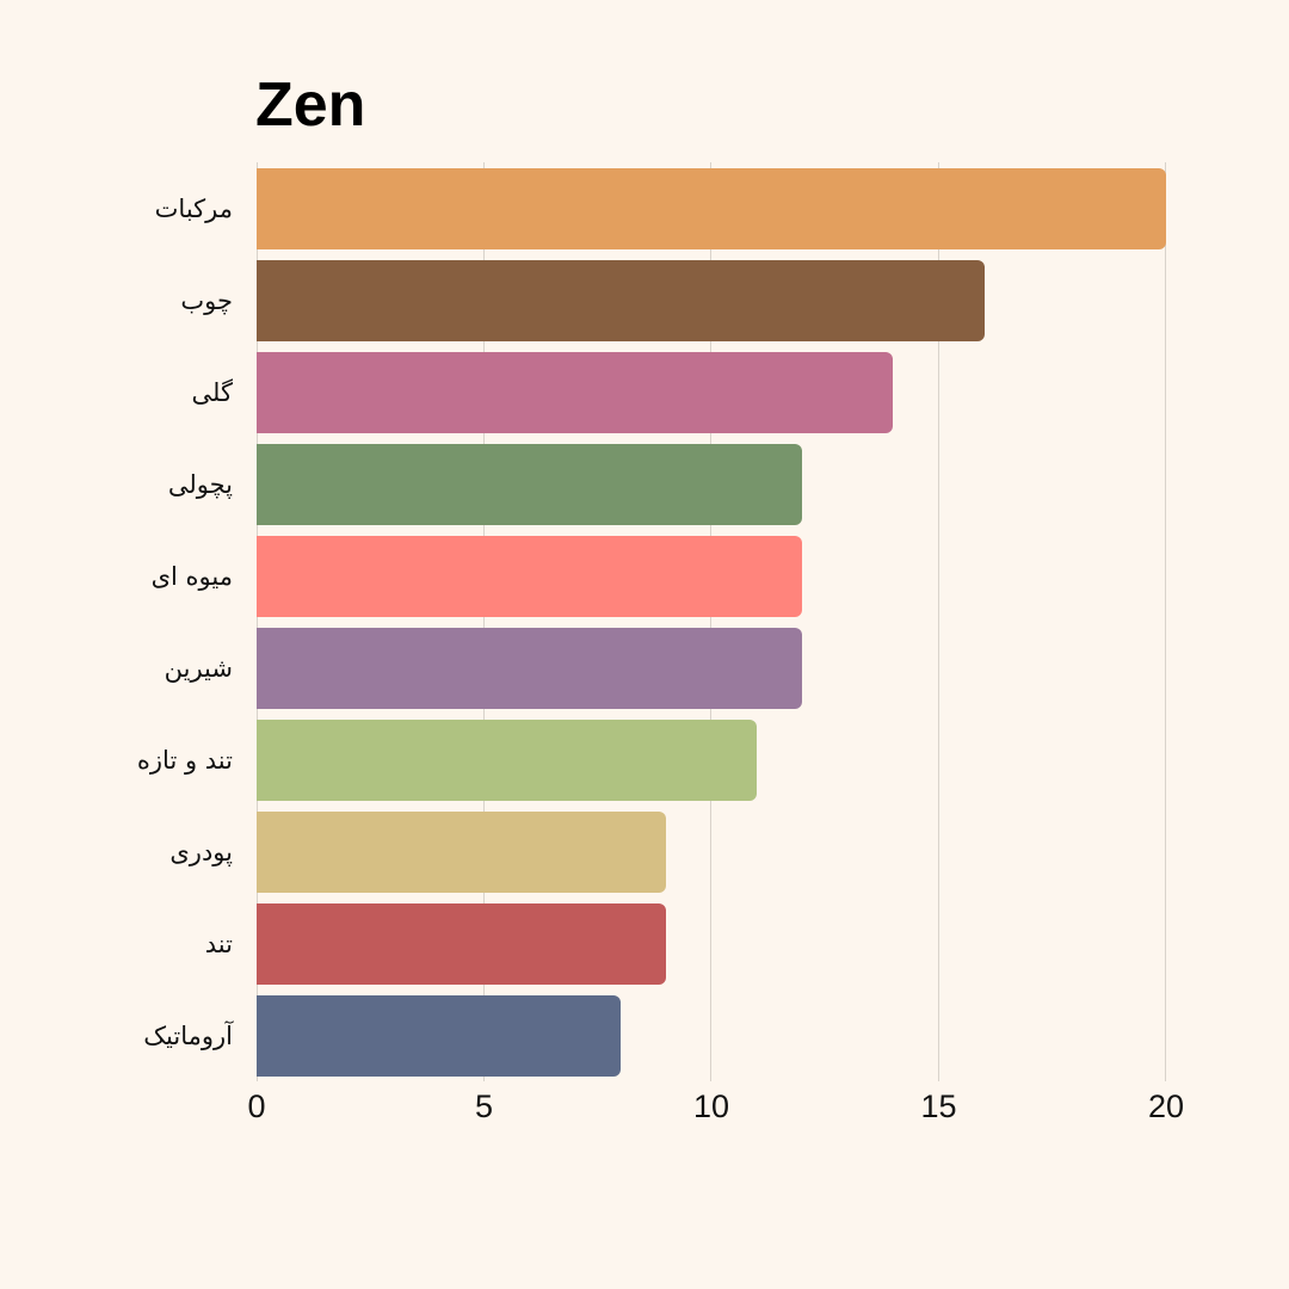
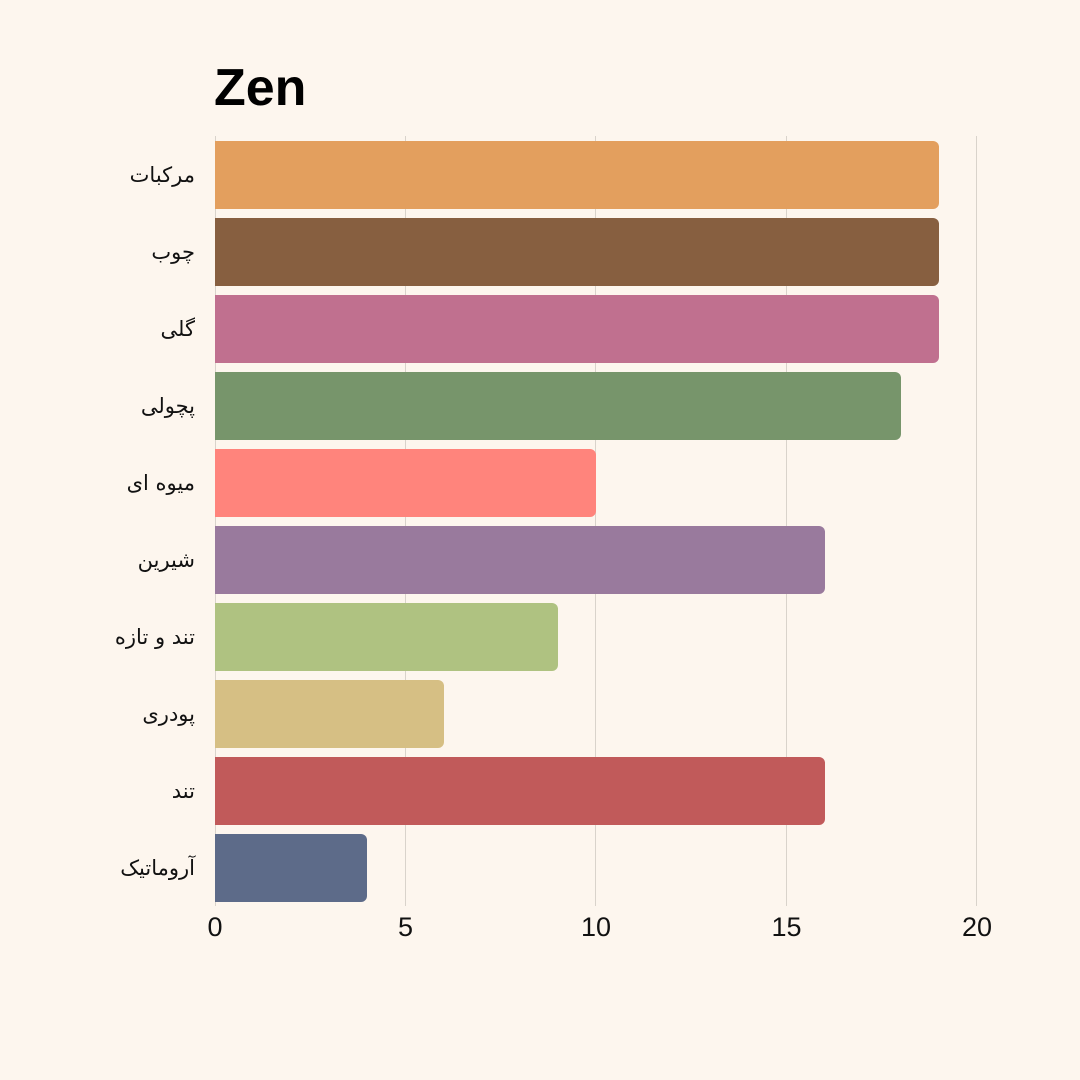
مرکبات: 20 -> 19
چوب: 16 -> 19
گلی: 14 -> 19
پچولی: 12 -> 18
میوه ای: 12 -> 10
شیرین: 12 -> 16
تند و تازه: 11 -> 9
پودری: 9 -> 6
تند: 9 -> 16
آروماتیک: 8 -> 4
